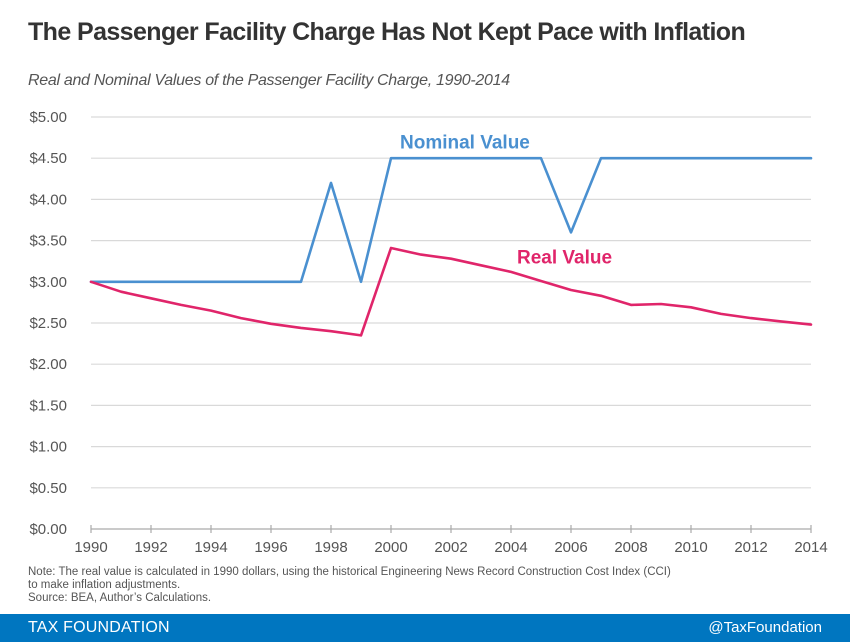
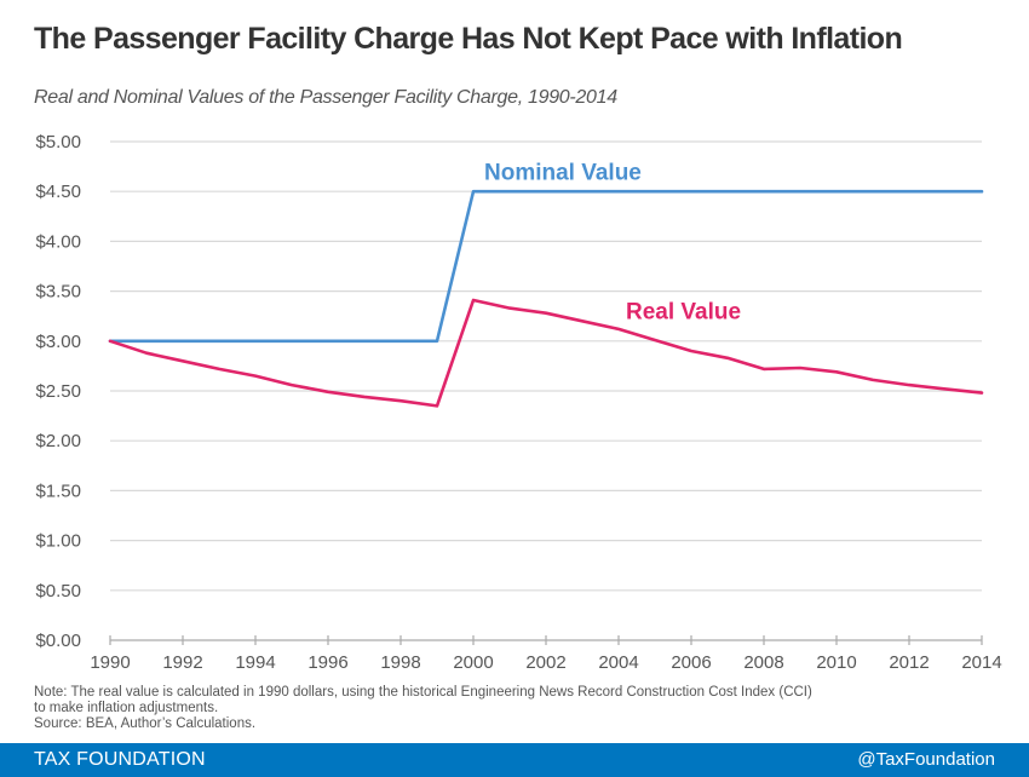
Nominal Value/1998: $4.2 -> $3.0
Nominal Value/2006: $3.6 -> $4.5
